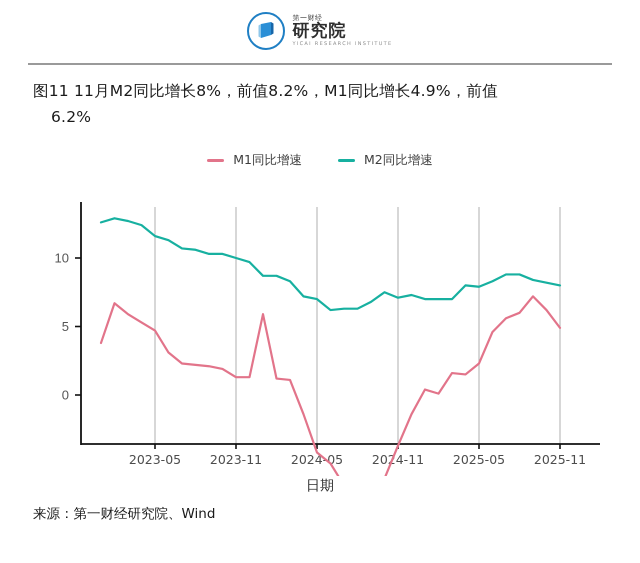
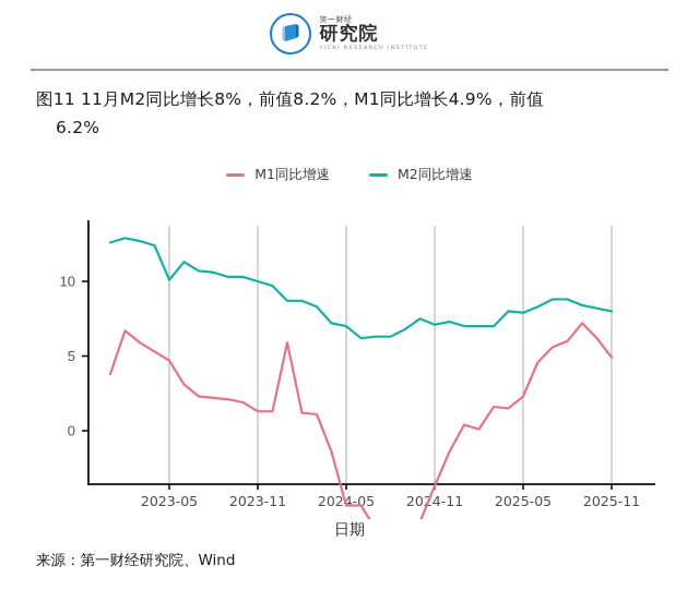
M2同比增速/2023-05: 11.6 -> 10.1
M1同比增速/2024-05: -4.2 -> -5.0
